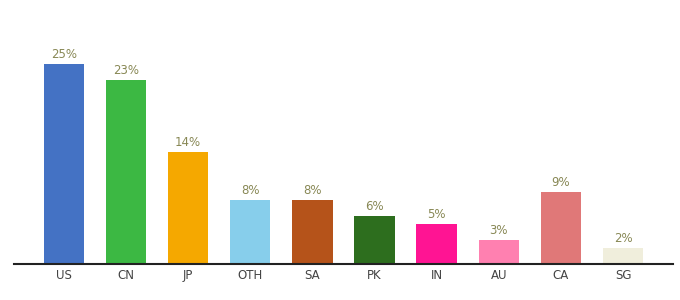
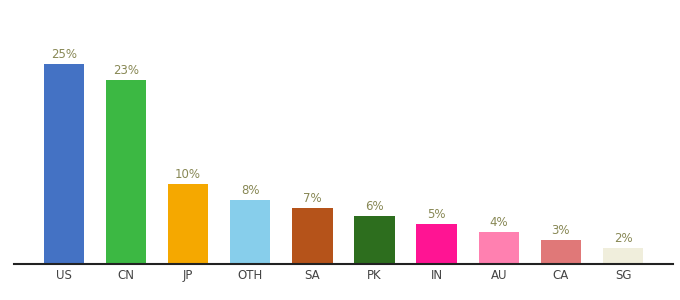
JP: 14% -> 10%
SA: 8% -> 7%
AU: 3% -> 4%
CA: 9% -> 3%
